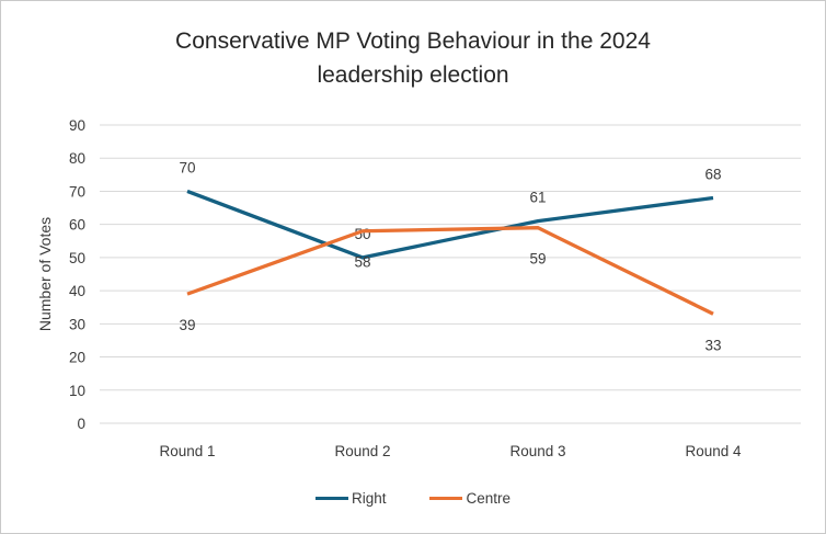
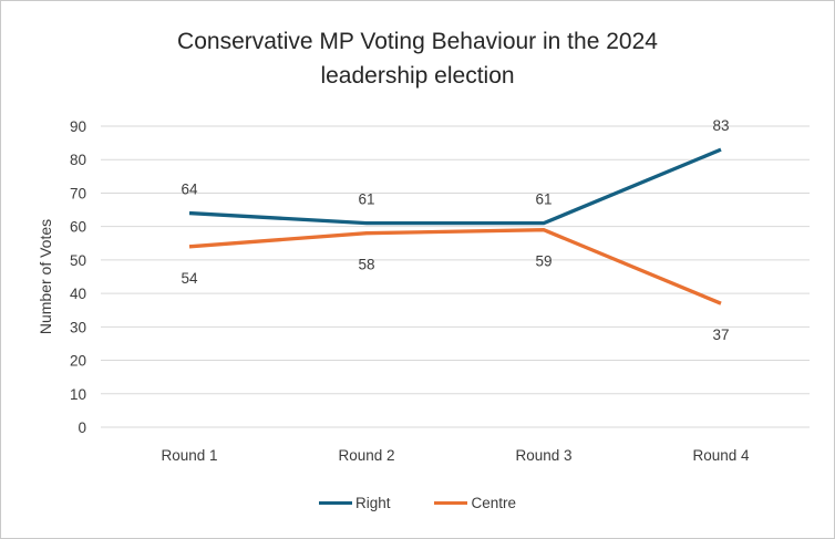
Right/Round 1: 70 -> 64
Centre/Round 1: 39 -> 54
Right/Round 2: 50 -> 61
Right/Round 4: 68 -> 83
Centre/Round 4: 33 -> 37
